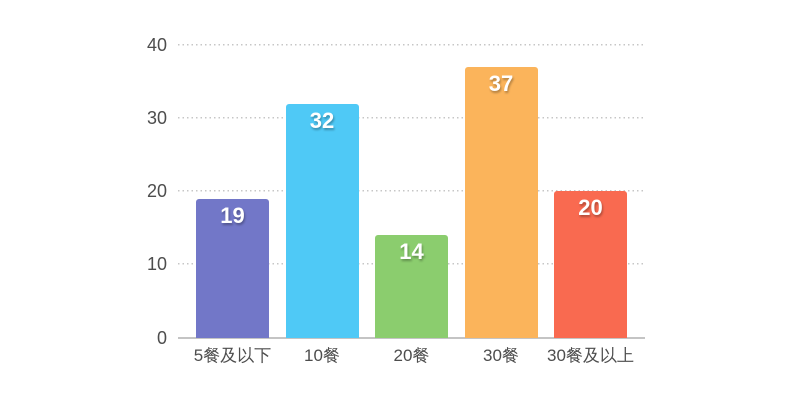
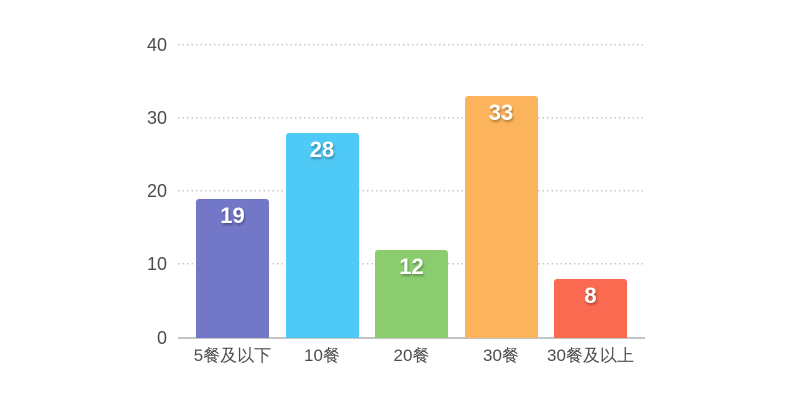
10餐: 32 -> 28
20餐: 14 -> 12
30餐: 37 -> 33
30餐及以上: 20 -> 8
